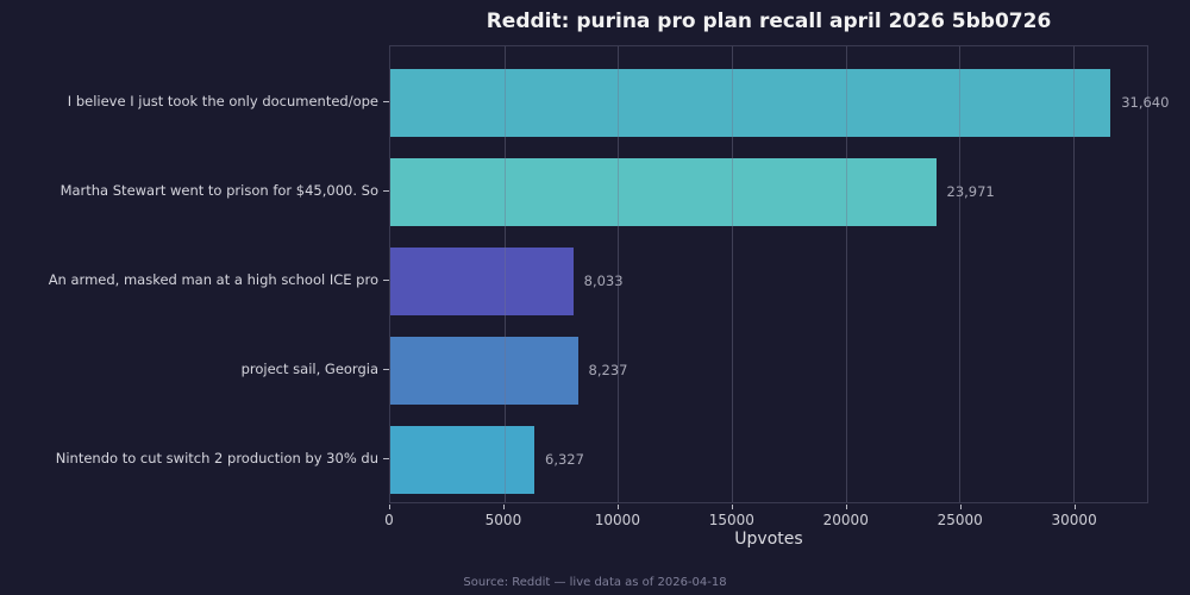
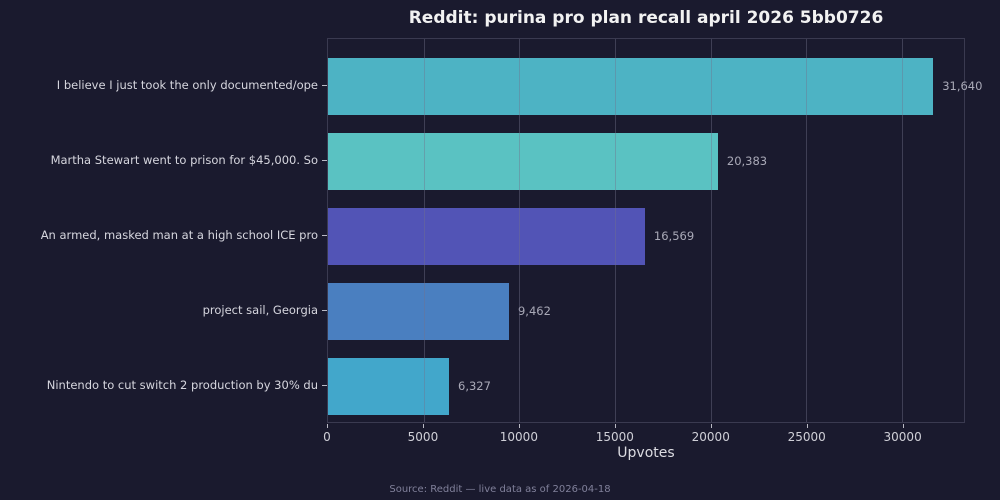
Martha Stewart went to prison for $45,000. So: 23,971 -> 20,383
An armed, masked man at a high school ICE pro: 8,033 -> 16,569
project sail, Georgia: 8,237 -> 9,462
